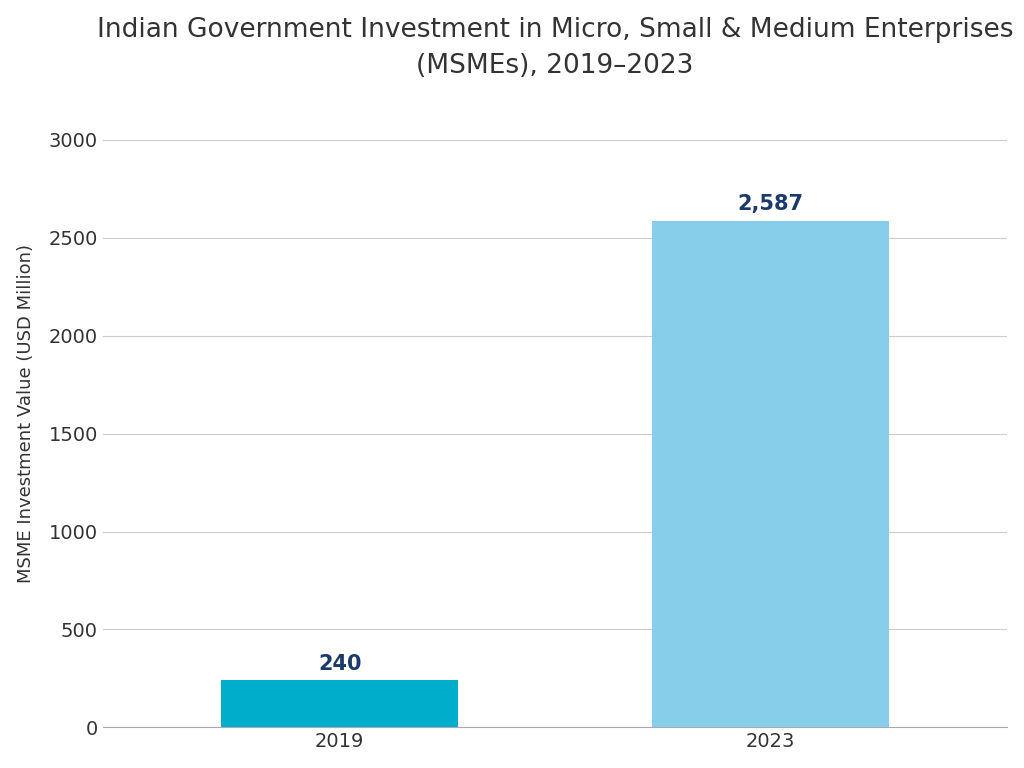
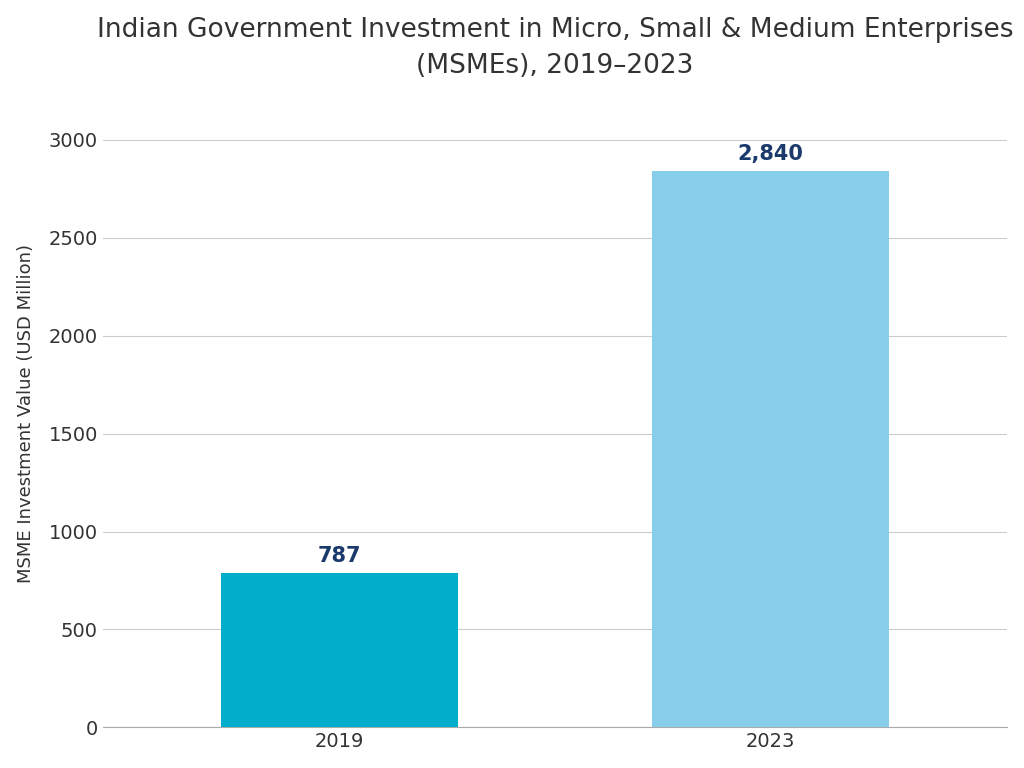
2019: 240 -> 787
2023: 2,587 -> 2,840
